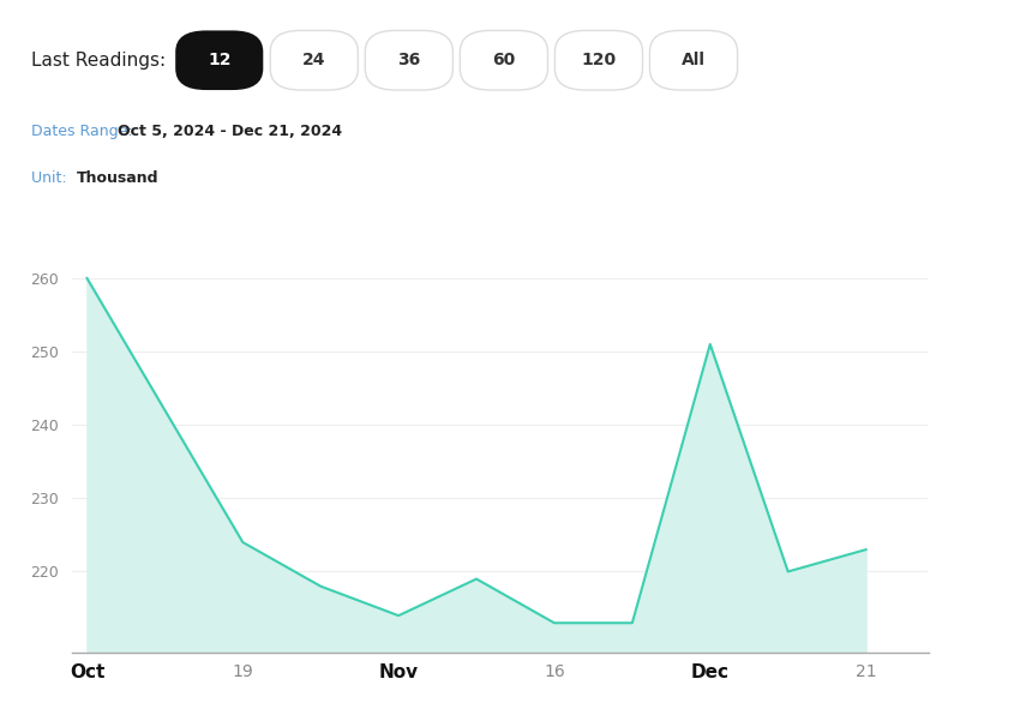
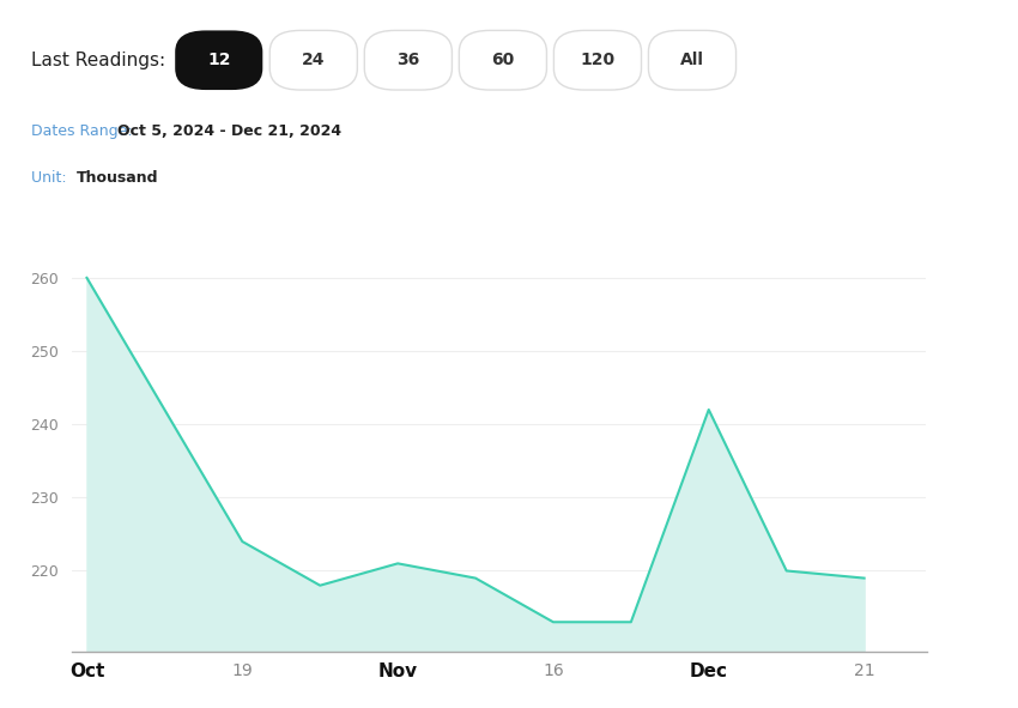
Nov: 214 -> 221
Dec: 251 -> 242
21: 223 -> 219
